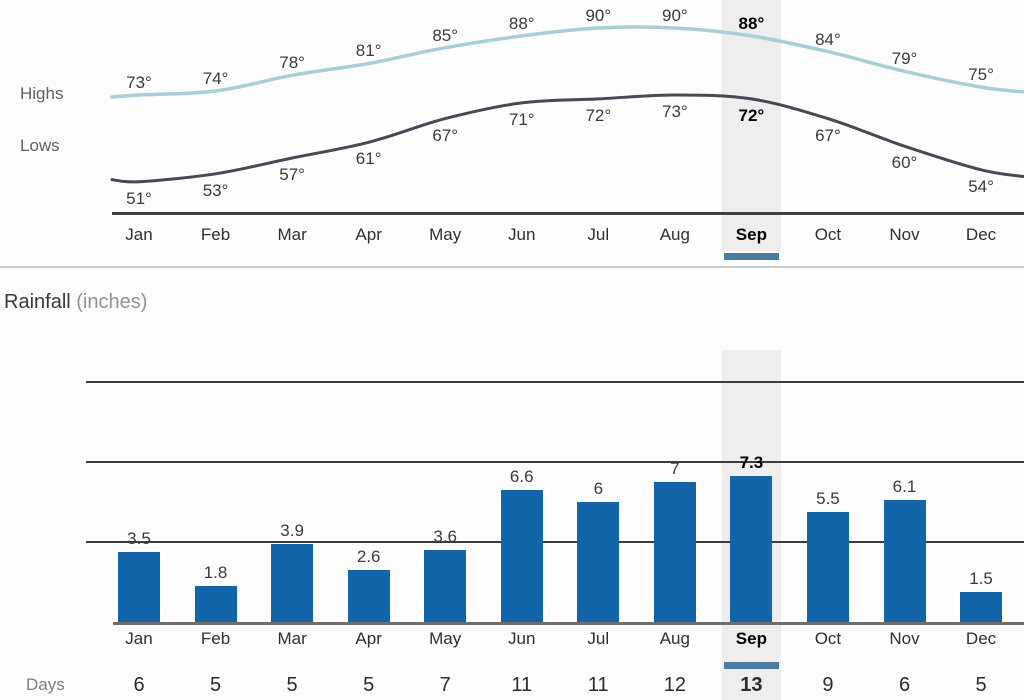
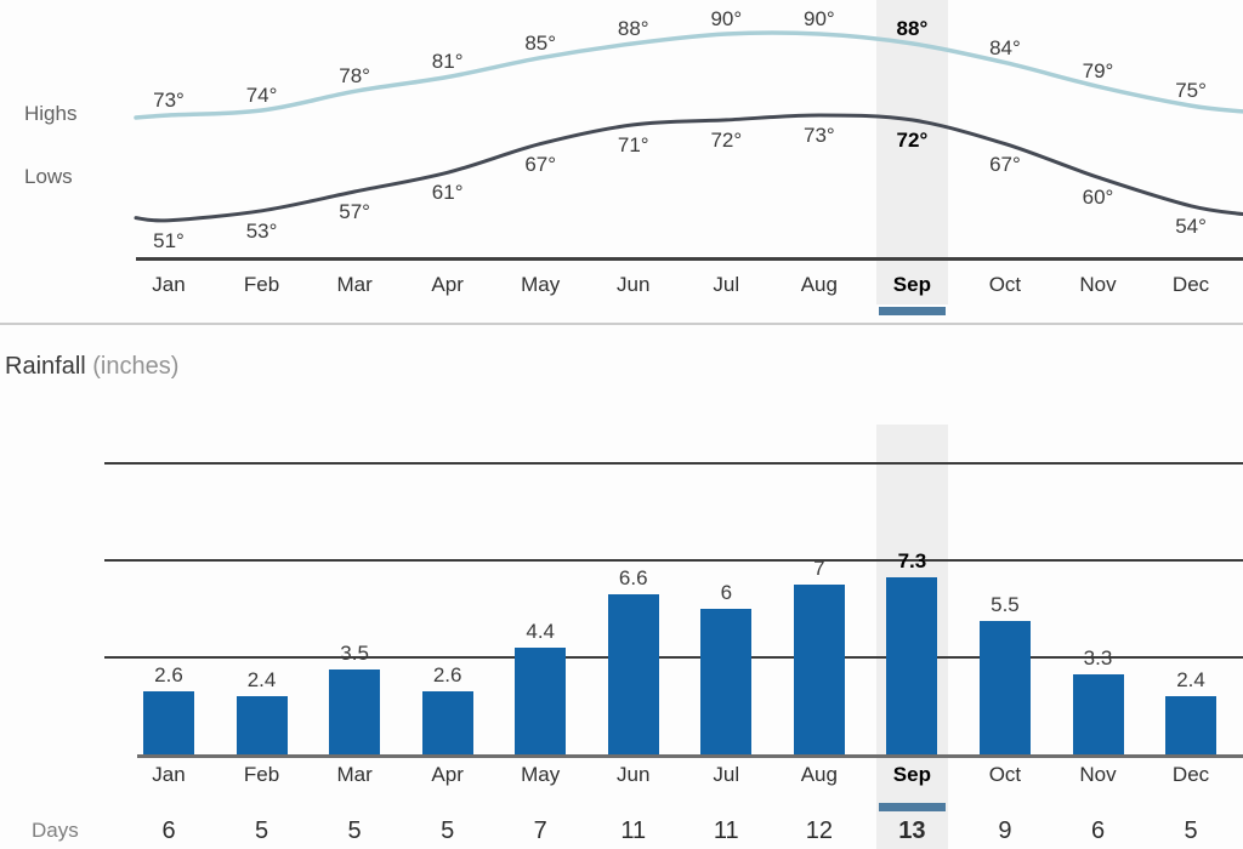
Rainfall (inches)/Jan: 3.5 -> 2.6
Rainfall (inches)/Feb: 1.8 -> 2.4
Rainfall (inches)/Mar: 3.9 -> 3.5
Rainfall (inches)/May: 3.6 -> 4.4
Rainfall (inches)/Nov: 6.1 -> 3.3
Rainfall (inches)/Dec: 1.5 -> 2.4
